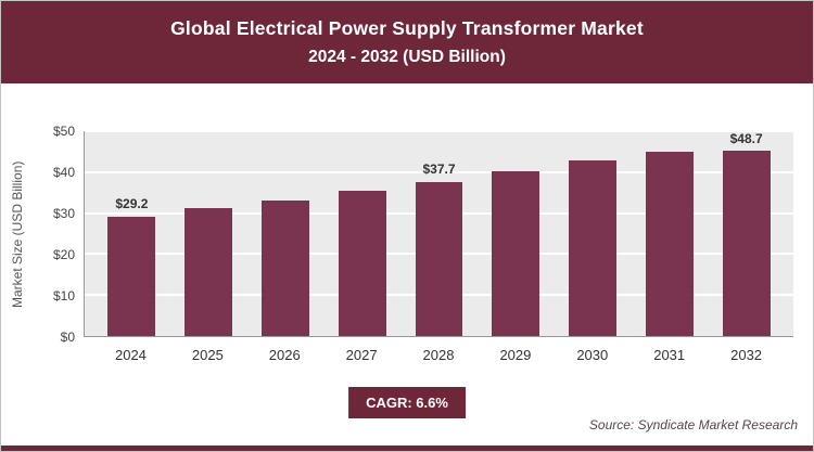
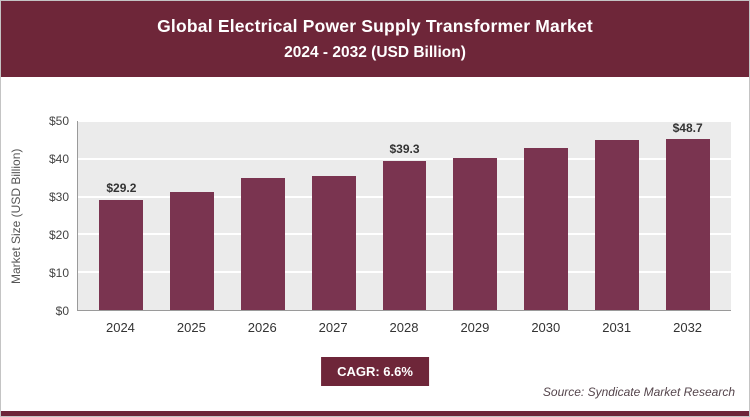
2026: $33 -> $35
2028: $37.7 -> $39.3
